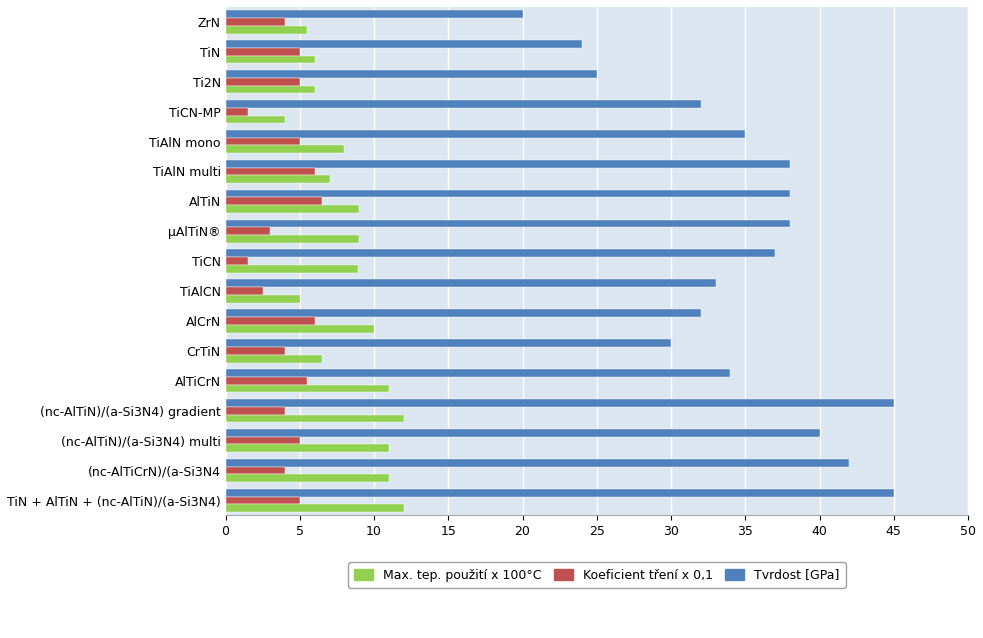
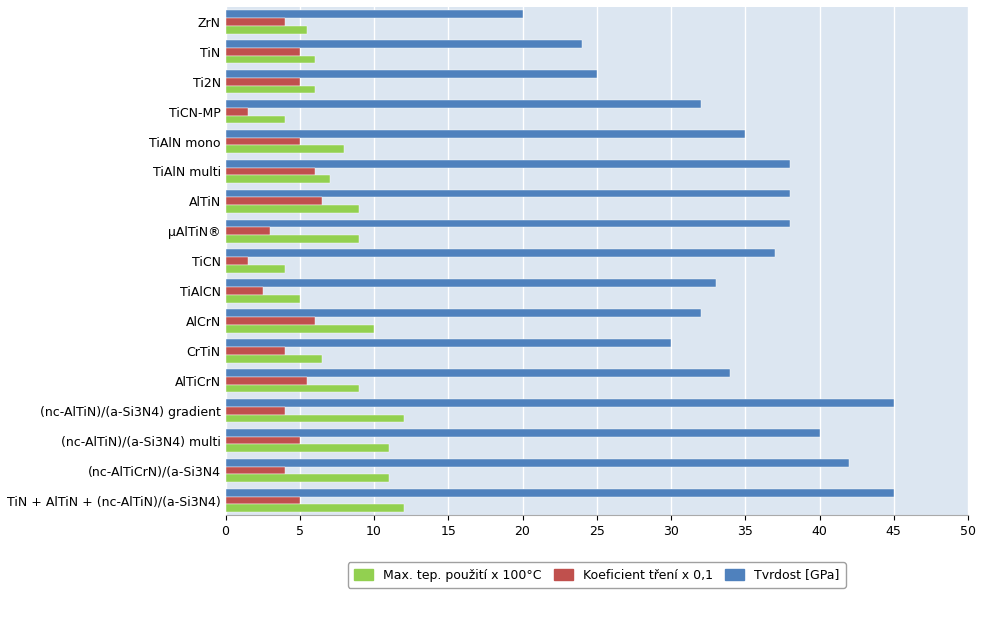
Max. tep. použití x 100°C/TiCN: 8.9 -> 4.0
Max. tep. použití x 100°C/AlTiCrN: 11.0 -> 9.0
